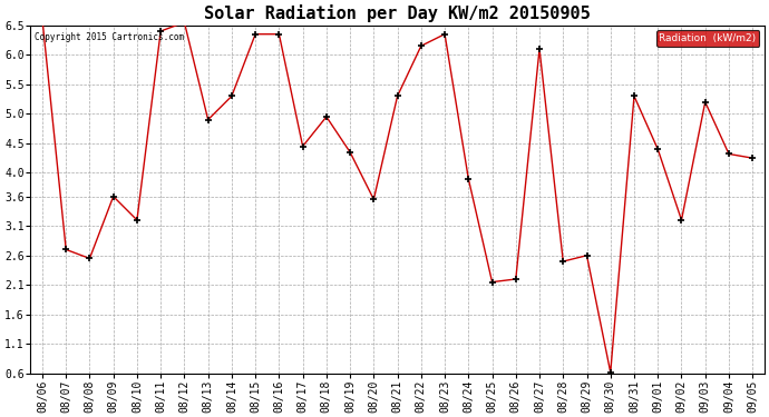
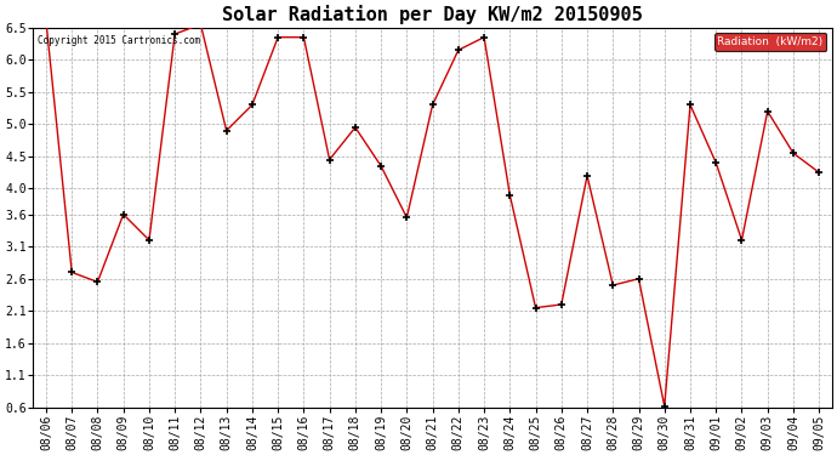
08/27: 6.10 -> 4.20
09/04: 4.32 -> 4.55
